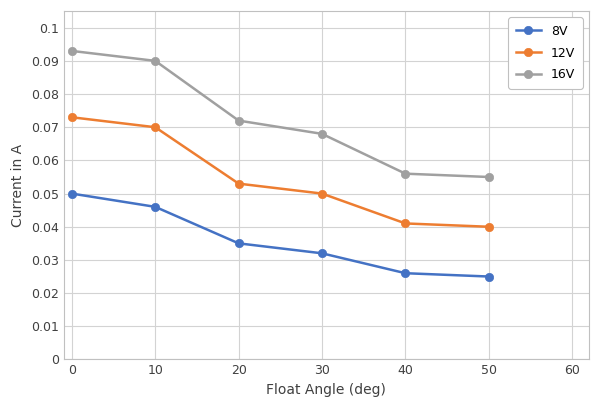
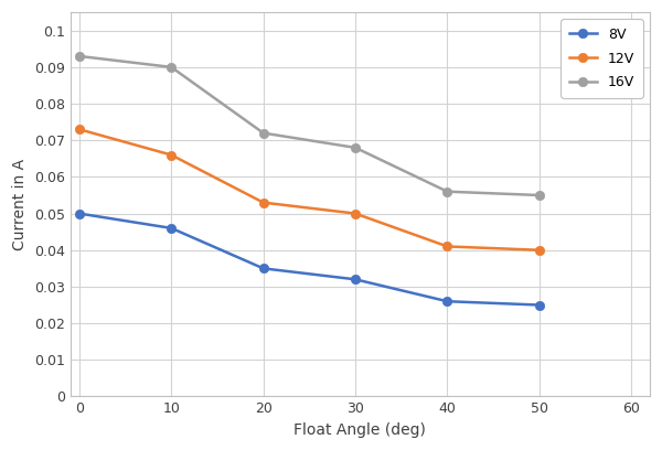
12V/10: 0.070 -> 0.066
